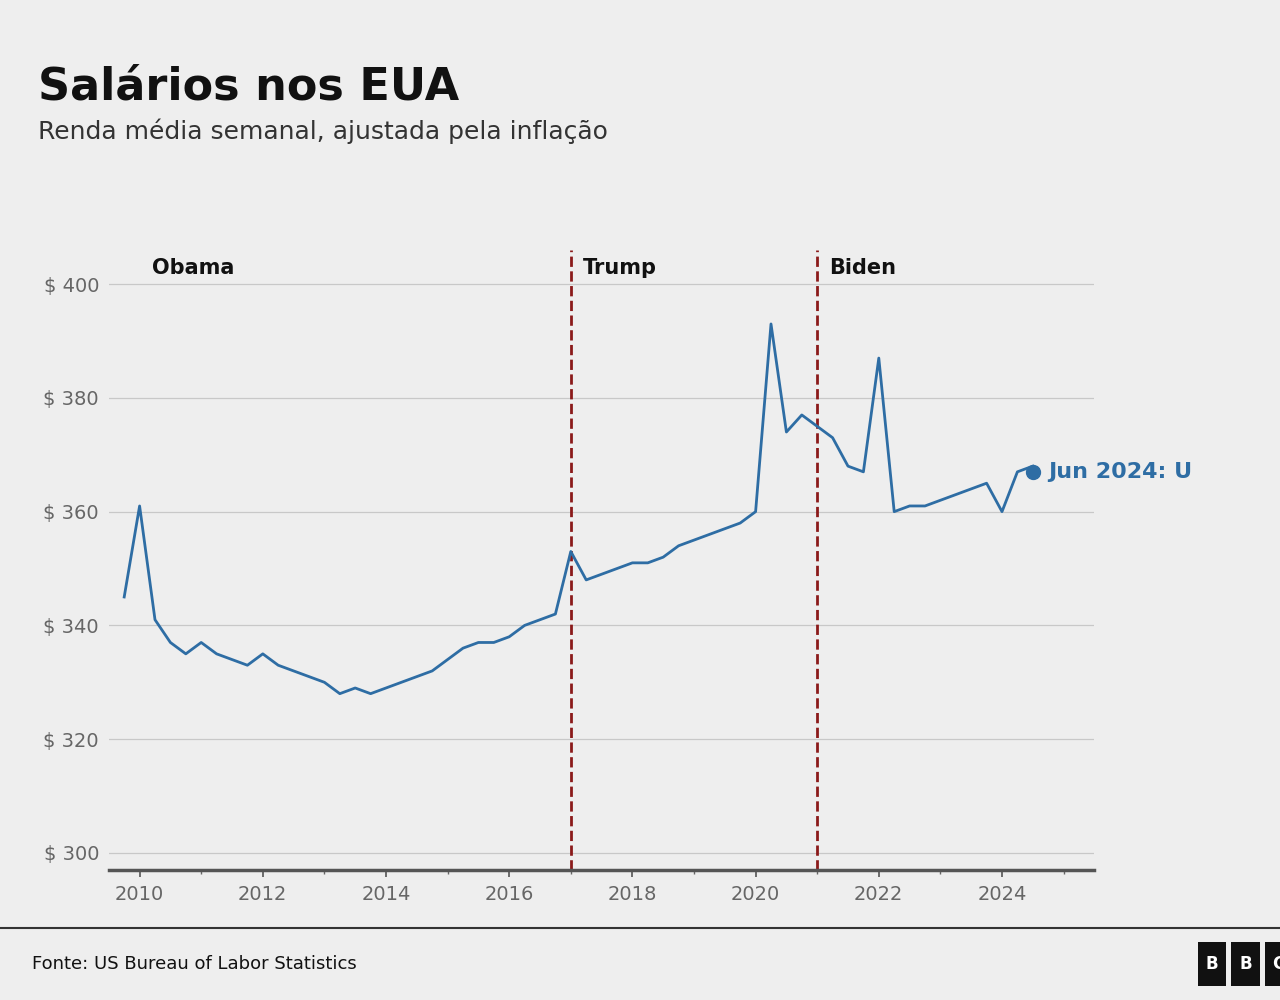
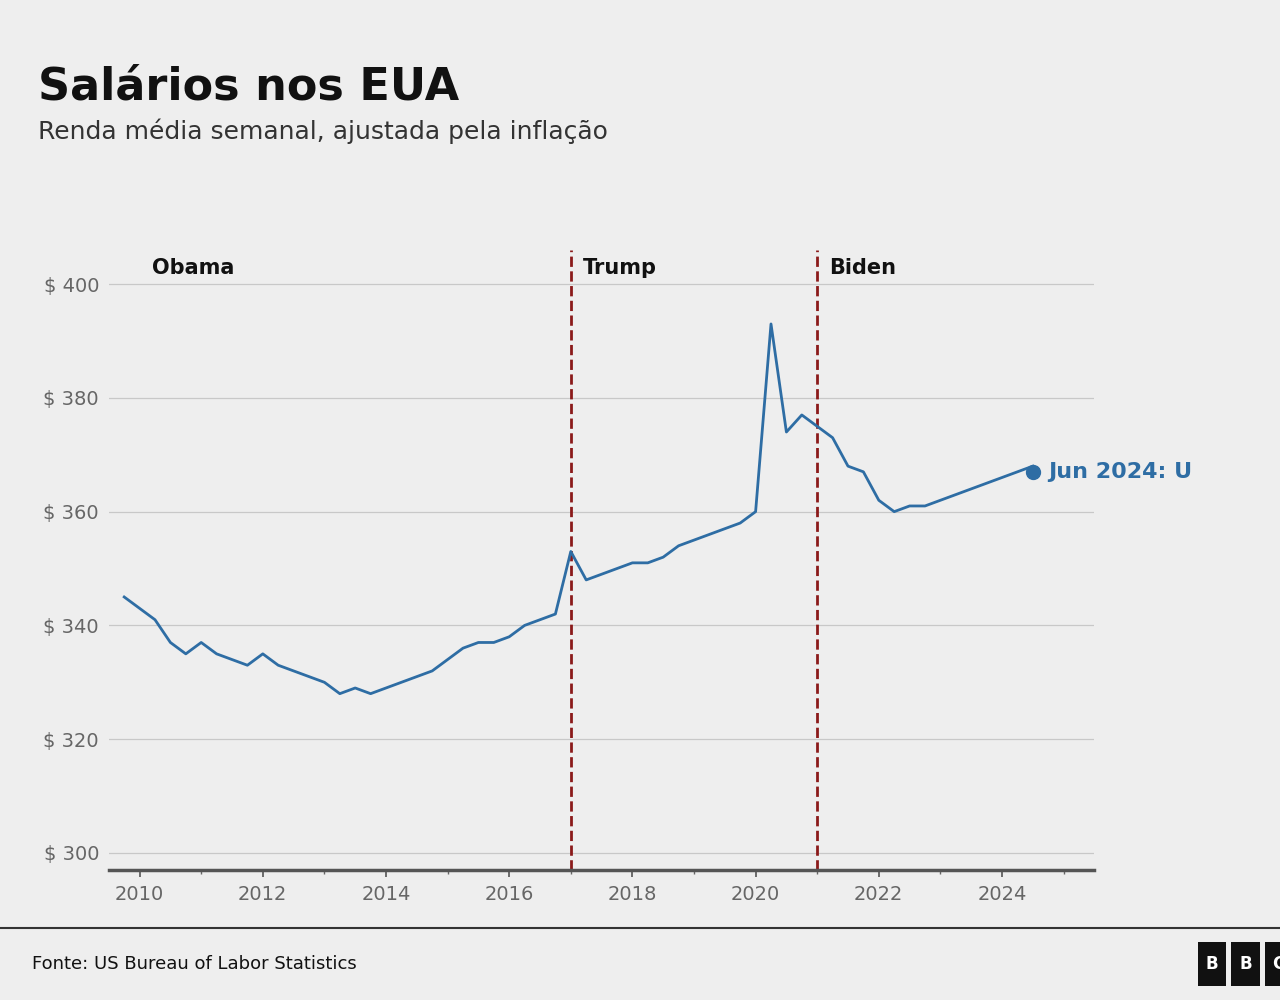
2010: $ 361 -> $ 343
2022: $ 387 -> $ 362
2024: $ 360 -> $ 366
